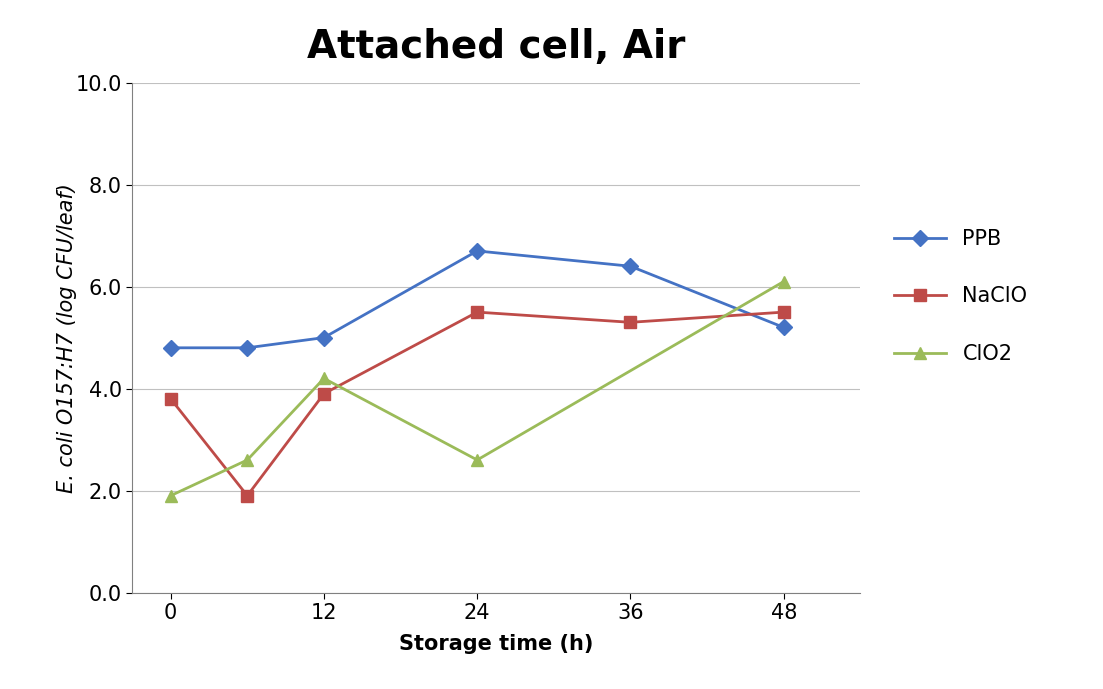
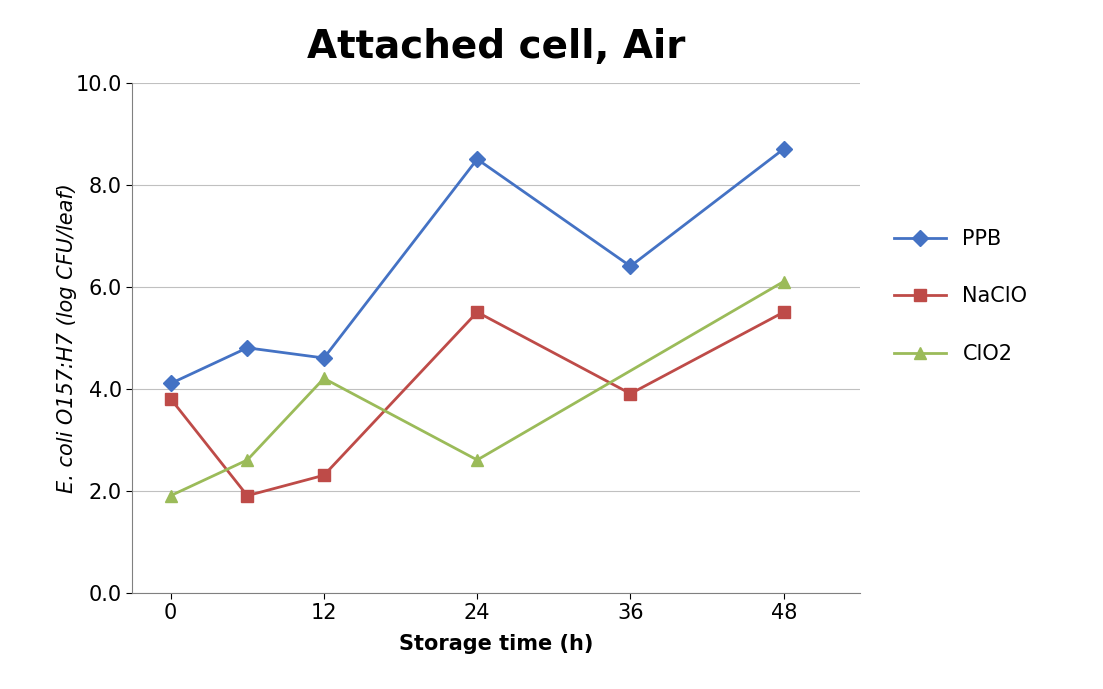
PPB/0: 4.8 -> 4.1
PPB/12: 5.0 -> 4.6
NaClO/12: 3.9 -> 2.3
PPB/24: 6.7 -> 8.5
NaClO/36: 5.3 -> 3.9
PPB/48: 5.2 -> 8.7
